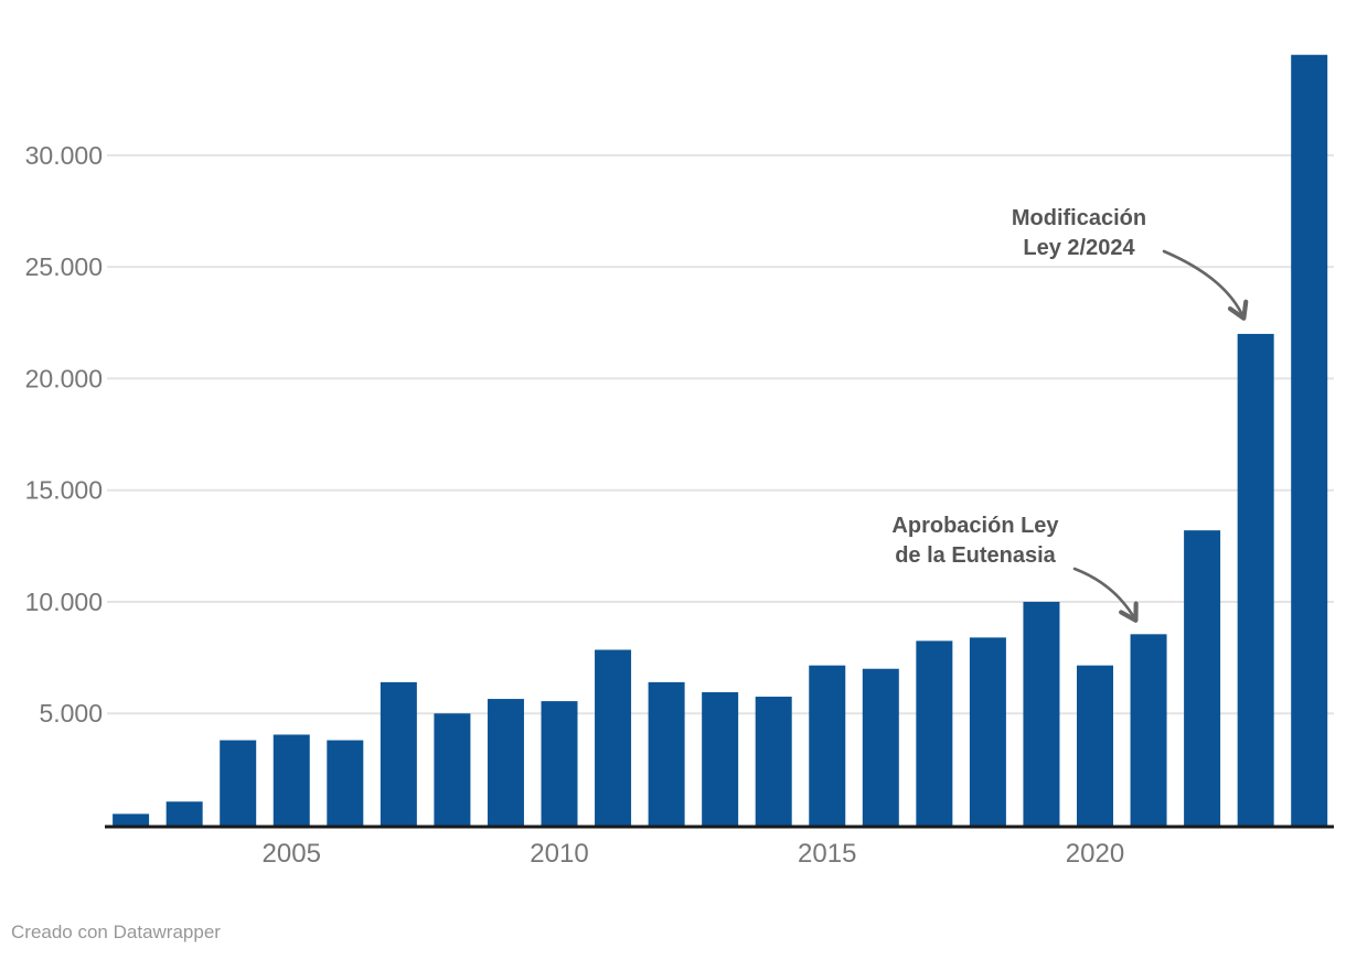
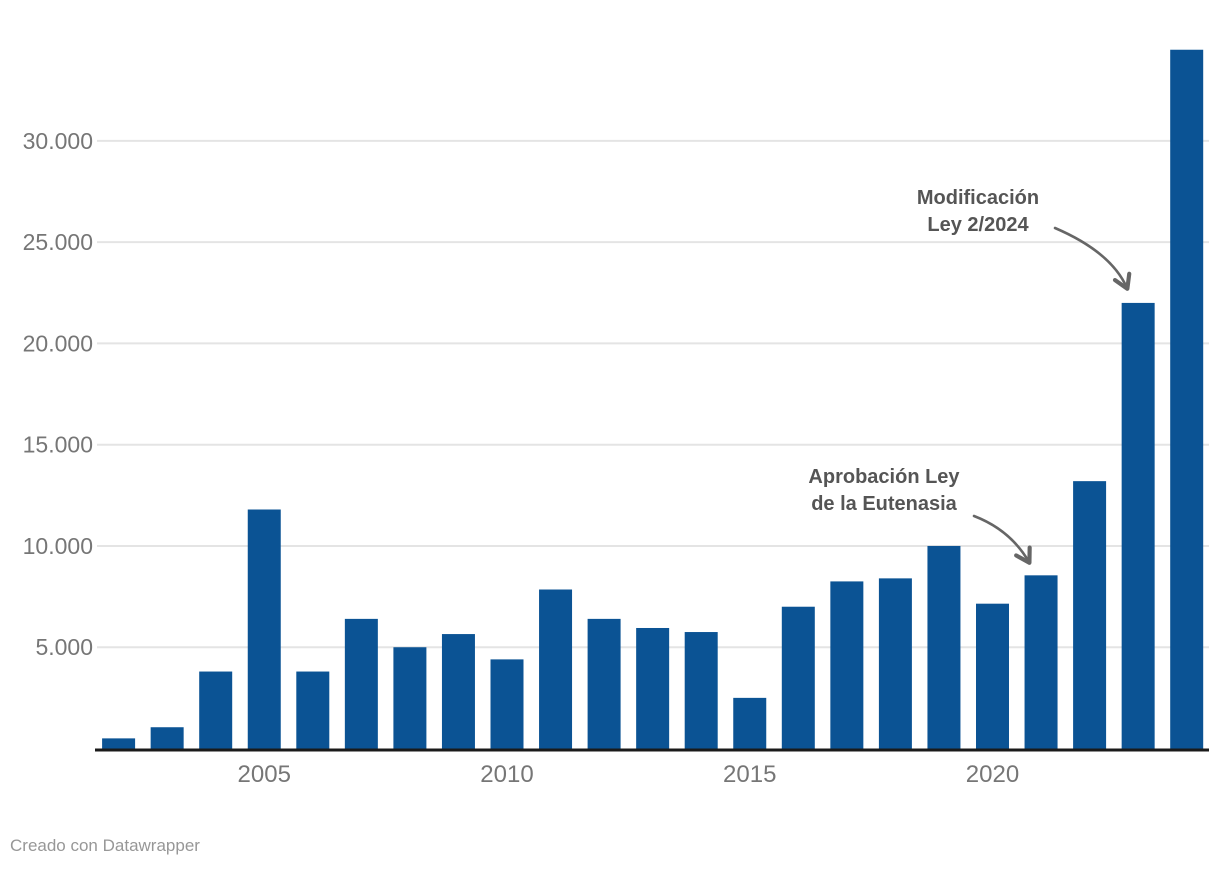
2005: 4000 -> 11800
2010: 5600 -> 4400
2015: 7200 -> 2500
